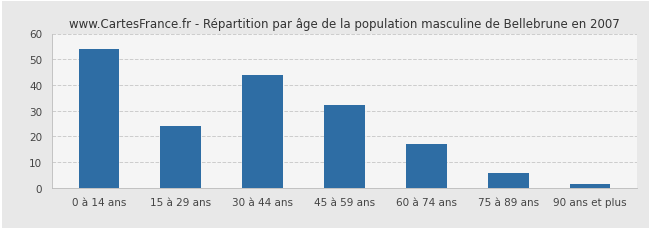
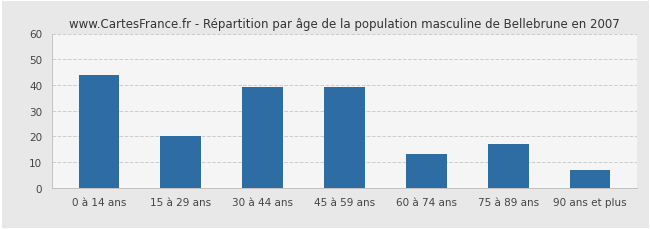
0 à 14 ans: 54.0 -> 44.0
15 à 29 ans: 24.0 -> 20.0
30 à 44 ans: 44.0 -> 39.0
45 à 59 ans: 32.0 -> 39.0
60 à 74 ans: 17.0 -> 13.0
75 à 89 ans: 5.5 -> 17.0
90 ans et plus: 1.5 -> 7.0
